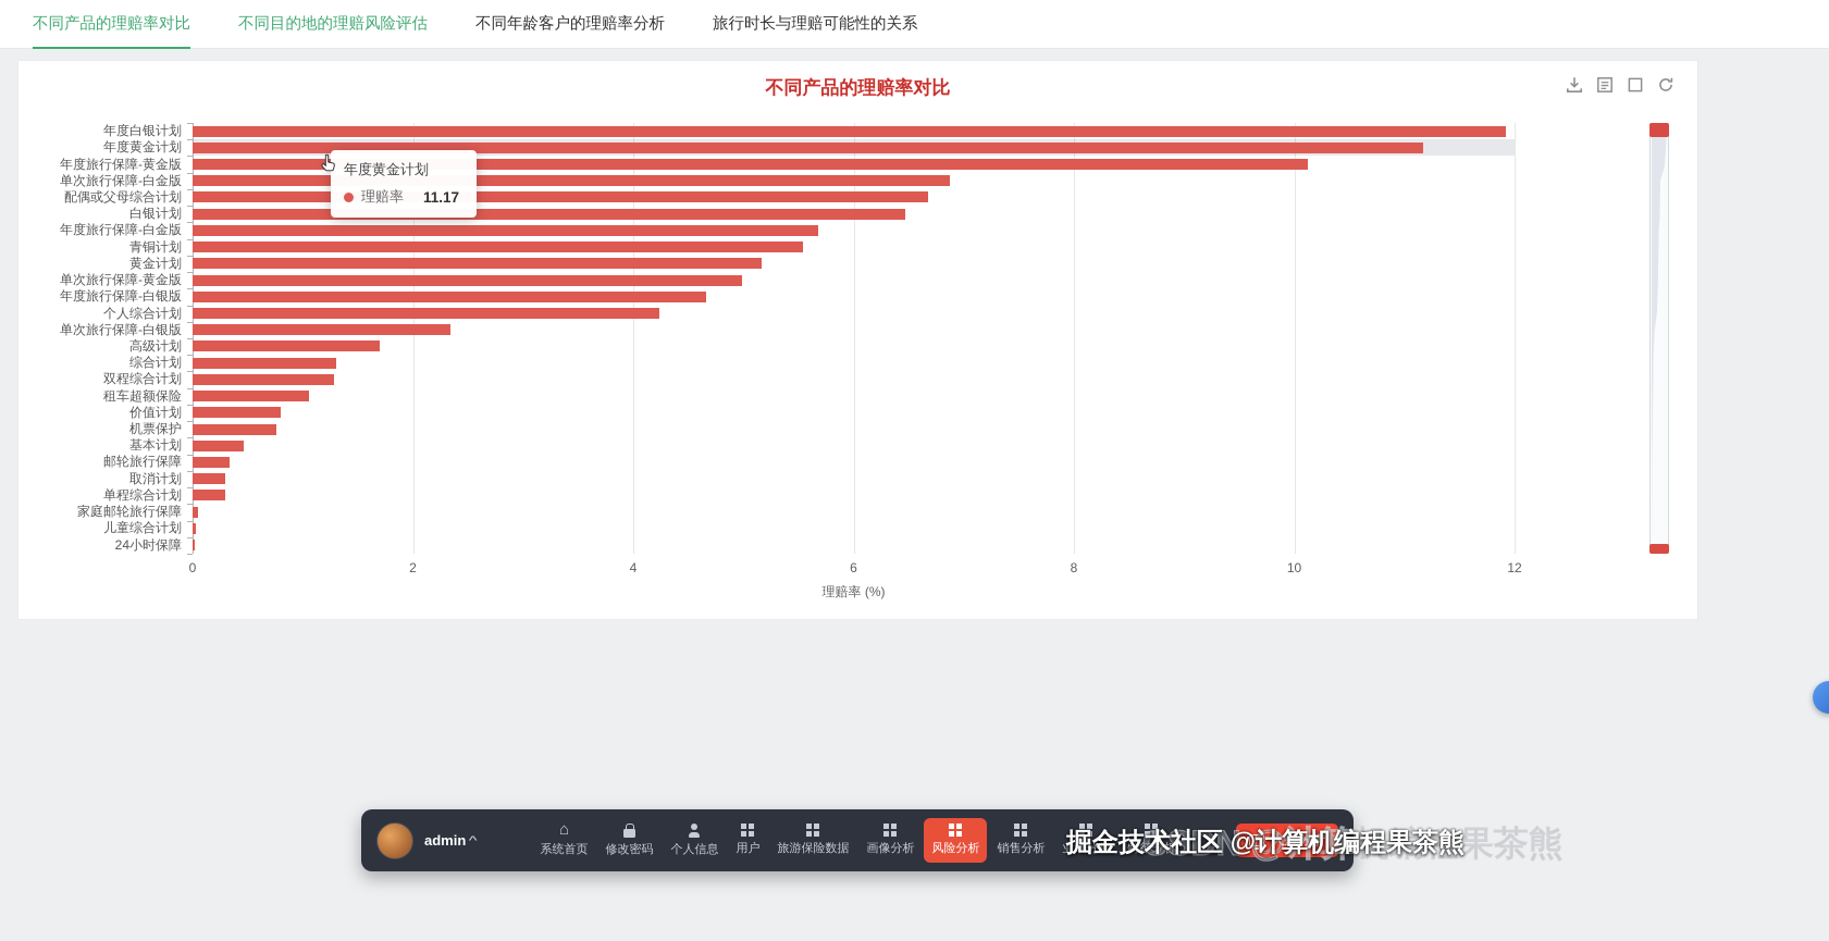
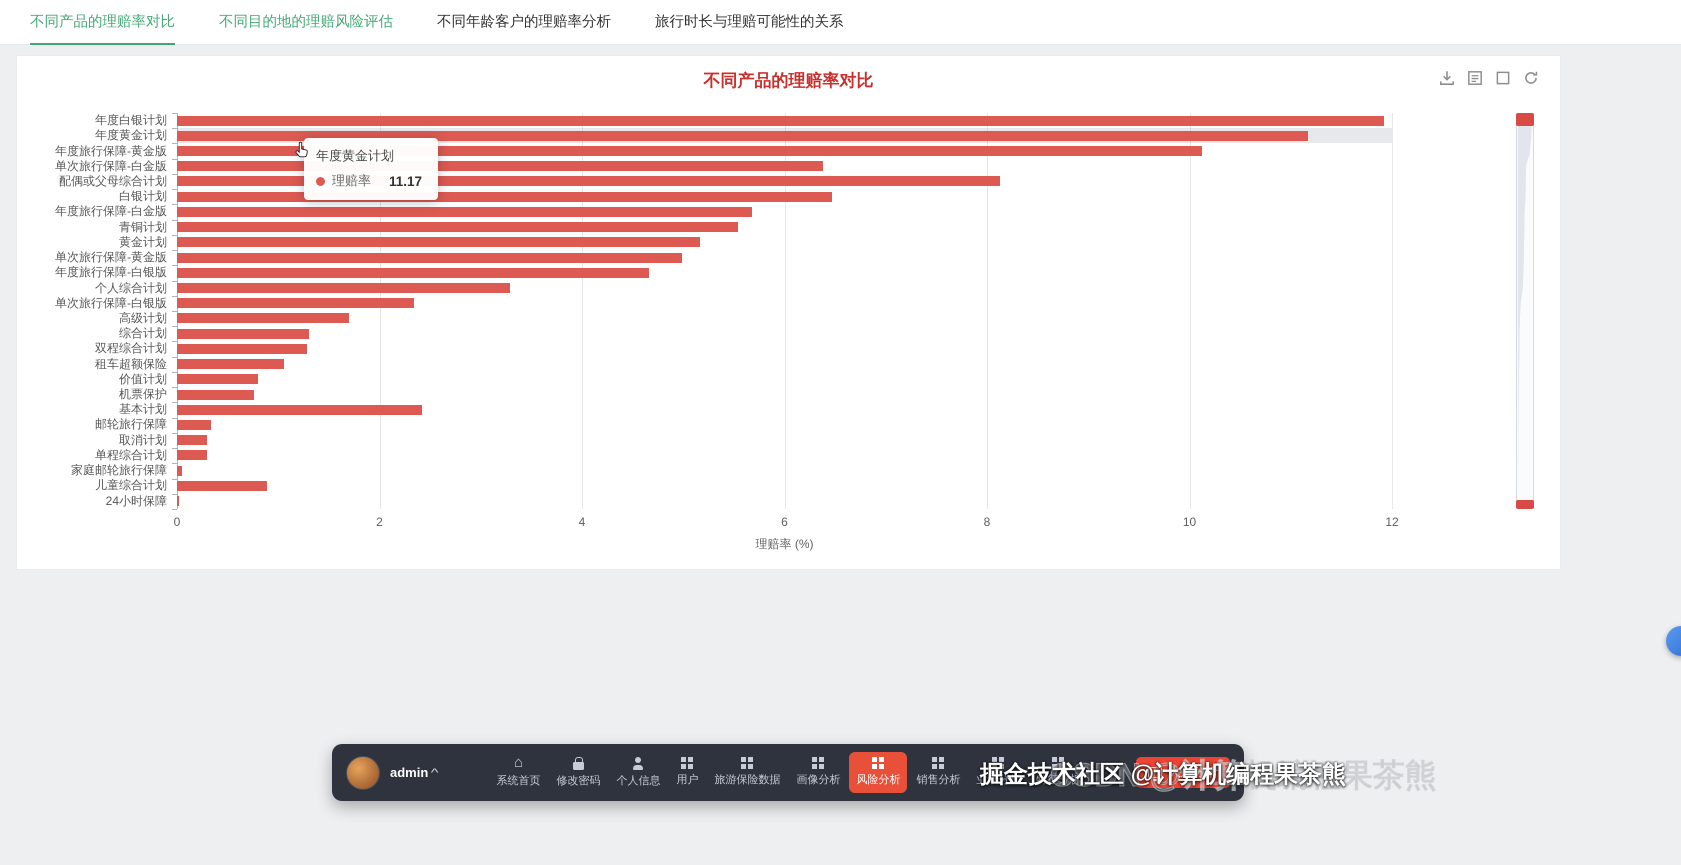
单次旅行保障-白金版: 6.87 -> 6.38
配偶或父母综合计划: 6.68 -> 8.13
个人综合计划: 4.24 -> 3.29
基本计划: 0.46 -> 2.42
儿童综合计划: 0.03 -> 0.89
